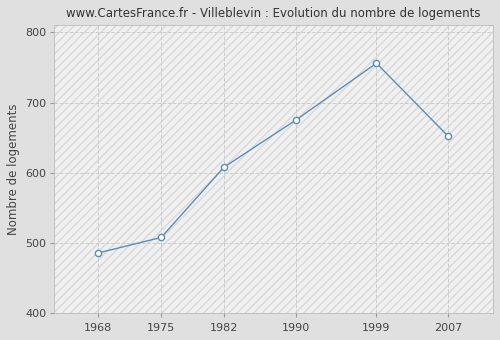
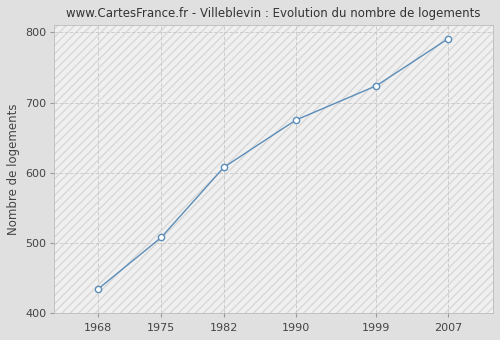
1968: 486 -> 435
1999: 756 -> 724
2007: 652 -> 791
